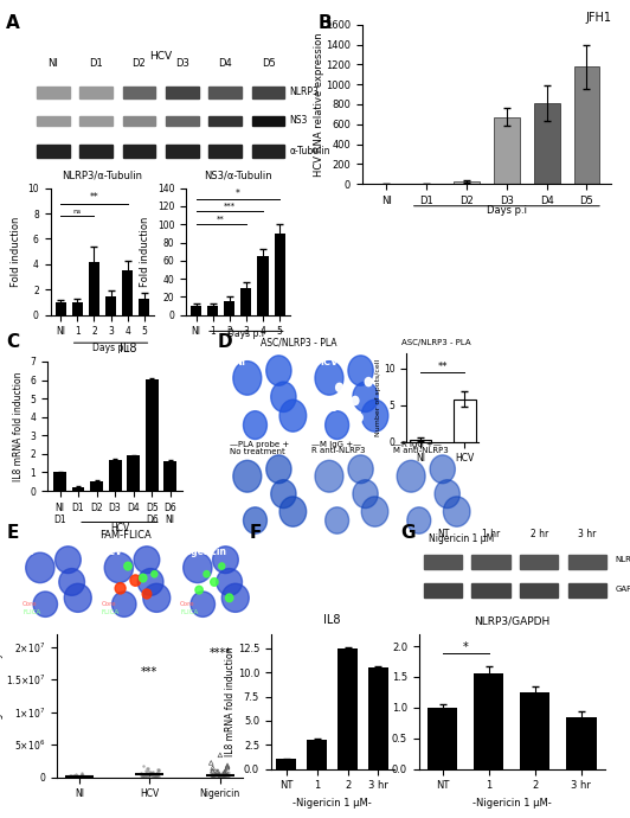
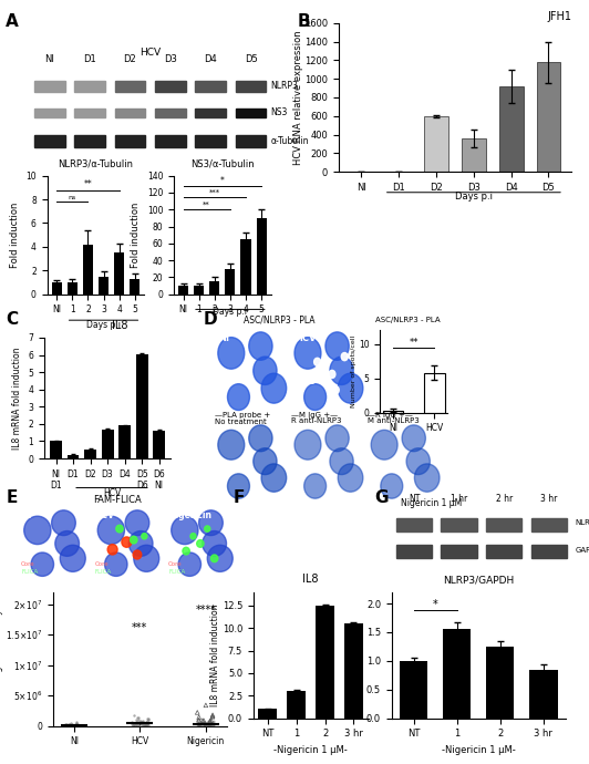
JFH1/D2: 20 -> 600
JFH1/D3: 670 -> 360
JFH1/D4: 810 -> 920
